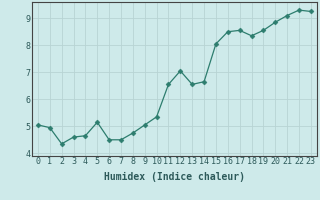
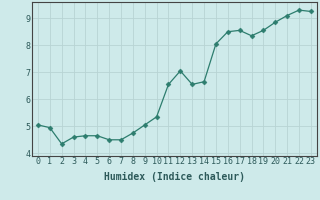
5: 5.15 -> 4.65
